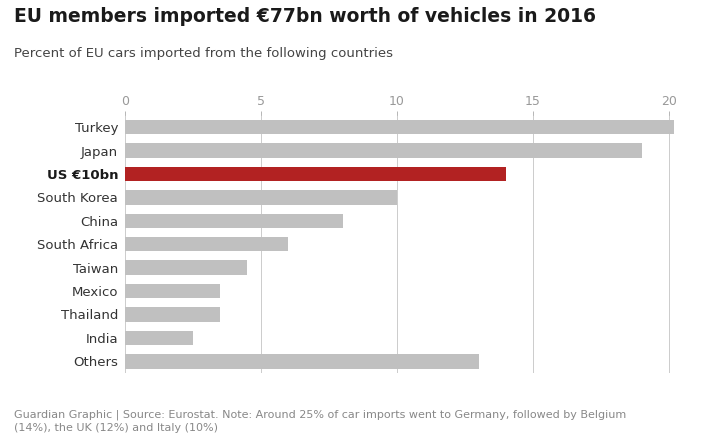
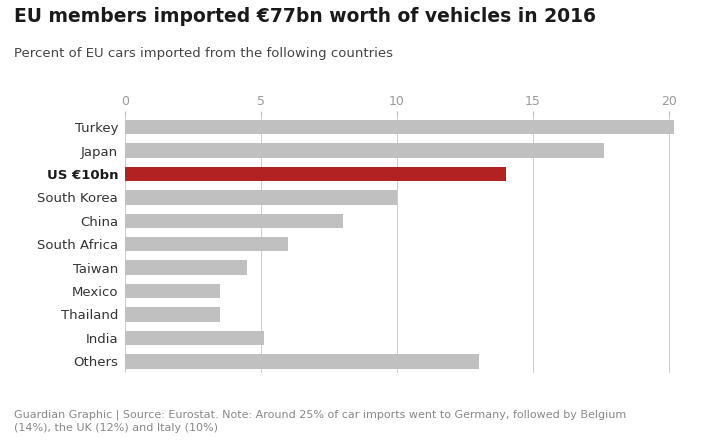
Japan: 19.0 -> 17.6
India: 2.5 -> 5.1
